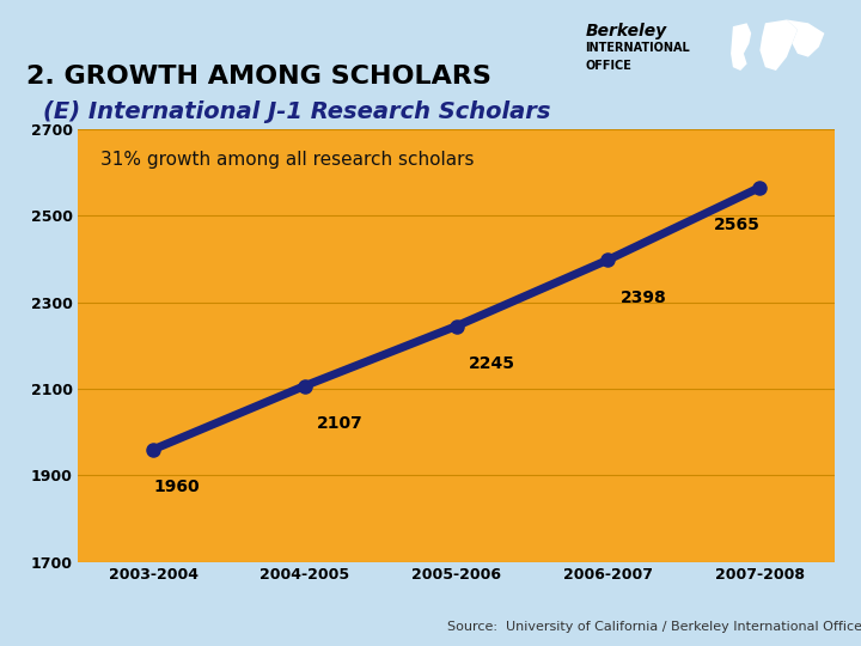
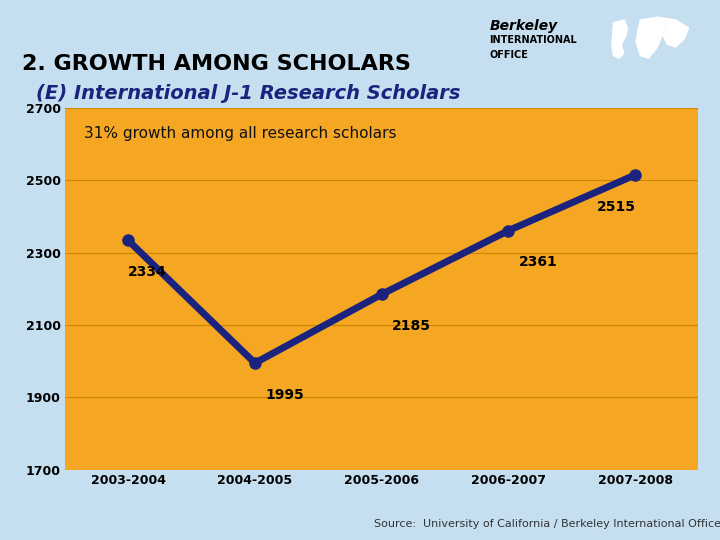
2003-2004: 1960 -> 2334
2004-2005: 2107 -> 1995
2005-2006: 2245 -> 2185
2006-2007: 2398 -> 2361
2007-2008: 2565 -> 2515
